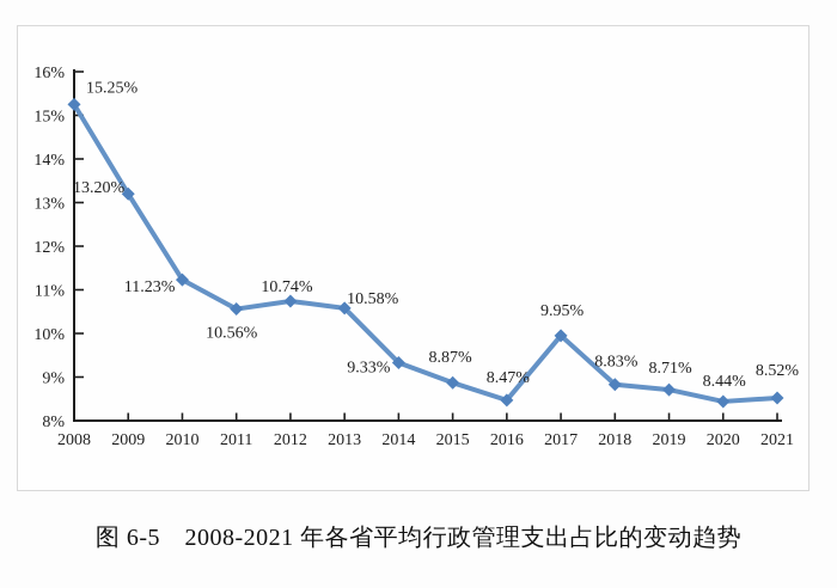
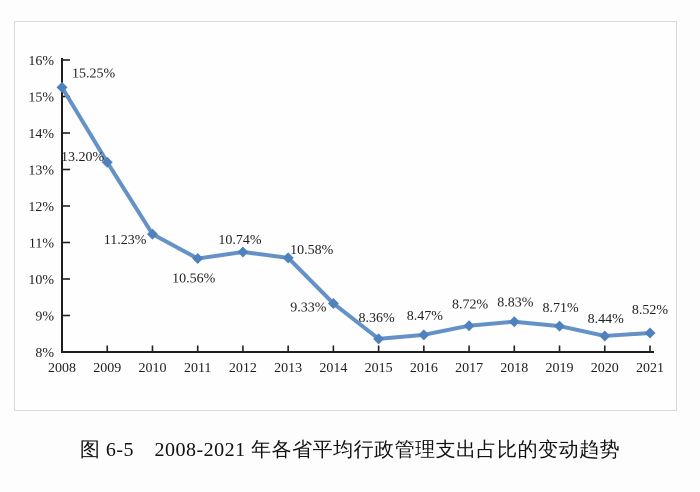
2015: 8.87% -> 8.36%
2017: 9.95% -> 8.72%
